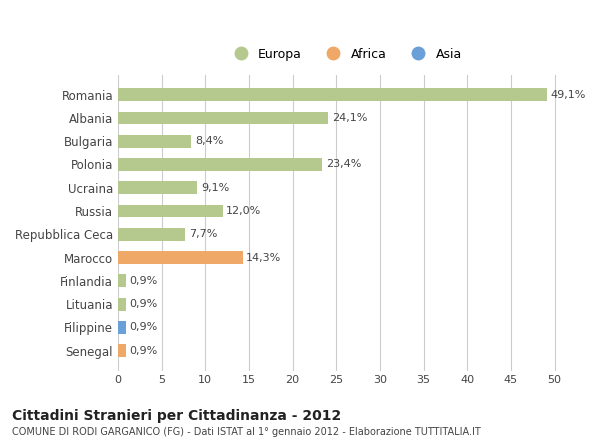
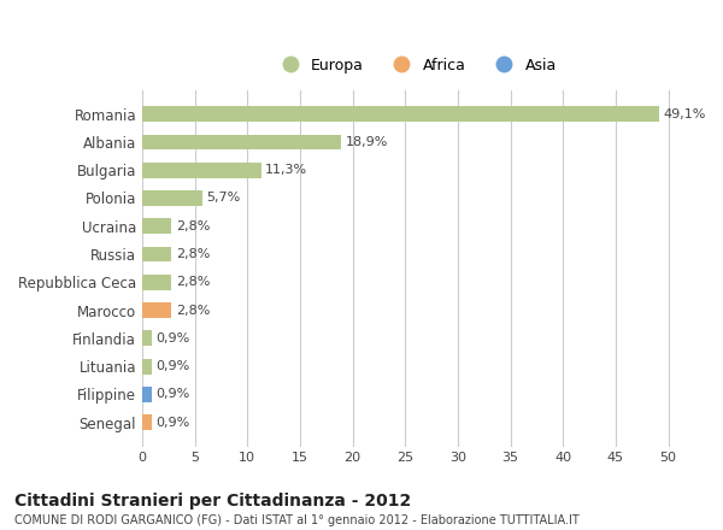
Albania: 24,1% -> 18,9%
Bulgaria: 8,4% -> 11,3%
Polonia: 23,4% -> 5,7%
Ucraina: 9,1% -> 2,8%
Russia: 12,0% -> 2,8%
Repubblica Ceca: 7,7% -> 2,8%
Marocco: 14,3% -> 2,8%
